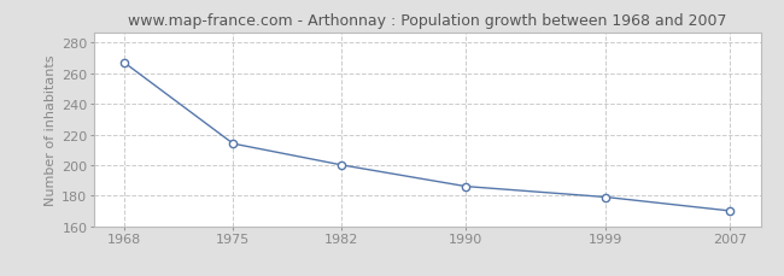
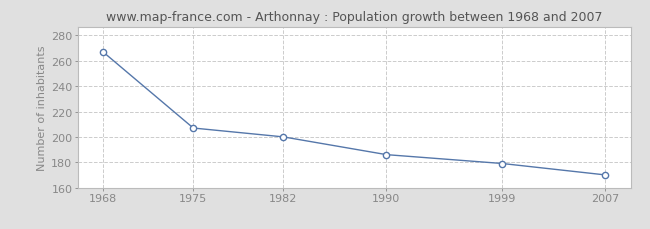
1975: 214 -> 207
